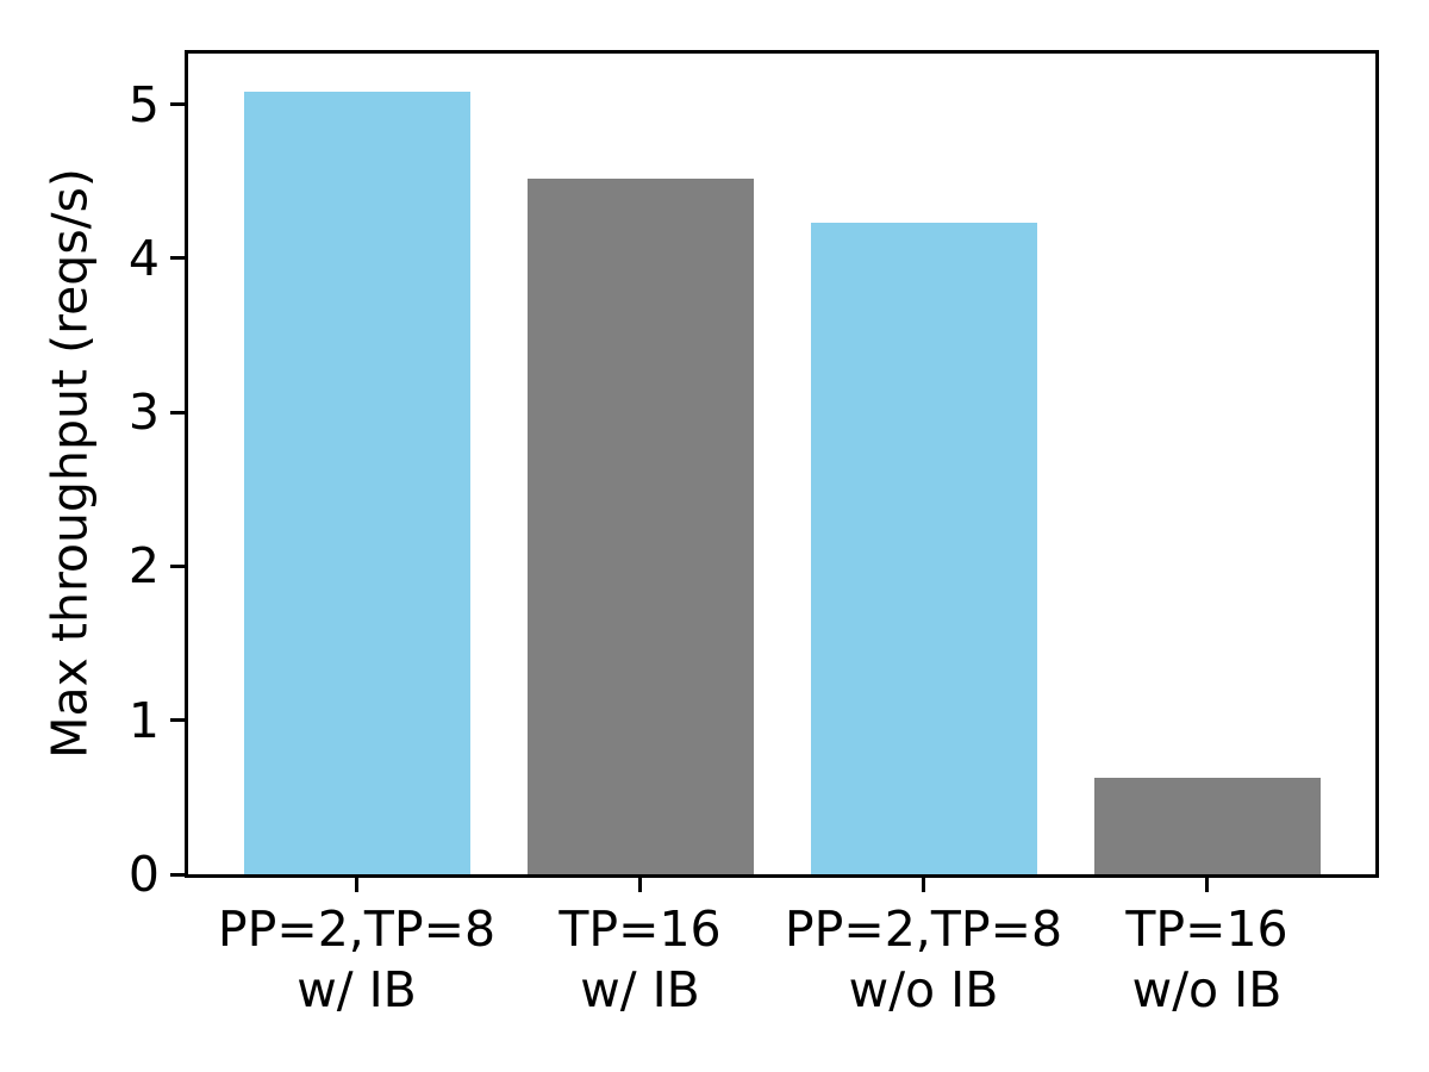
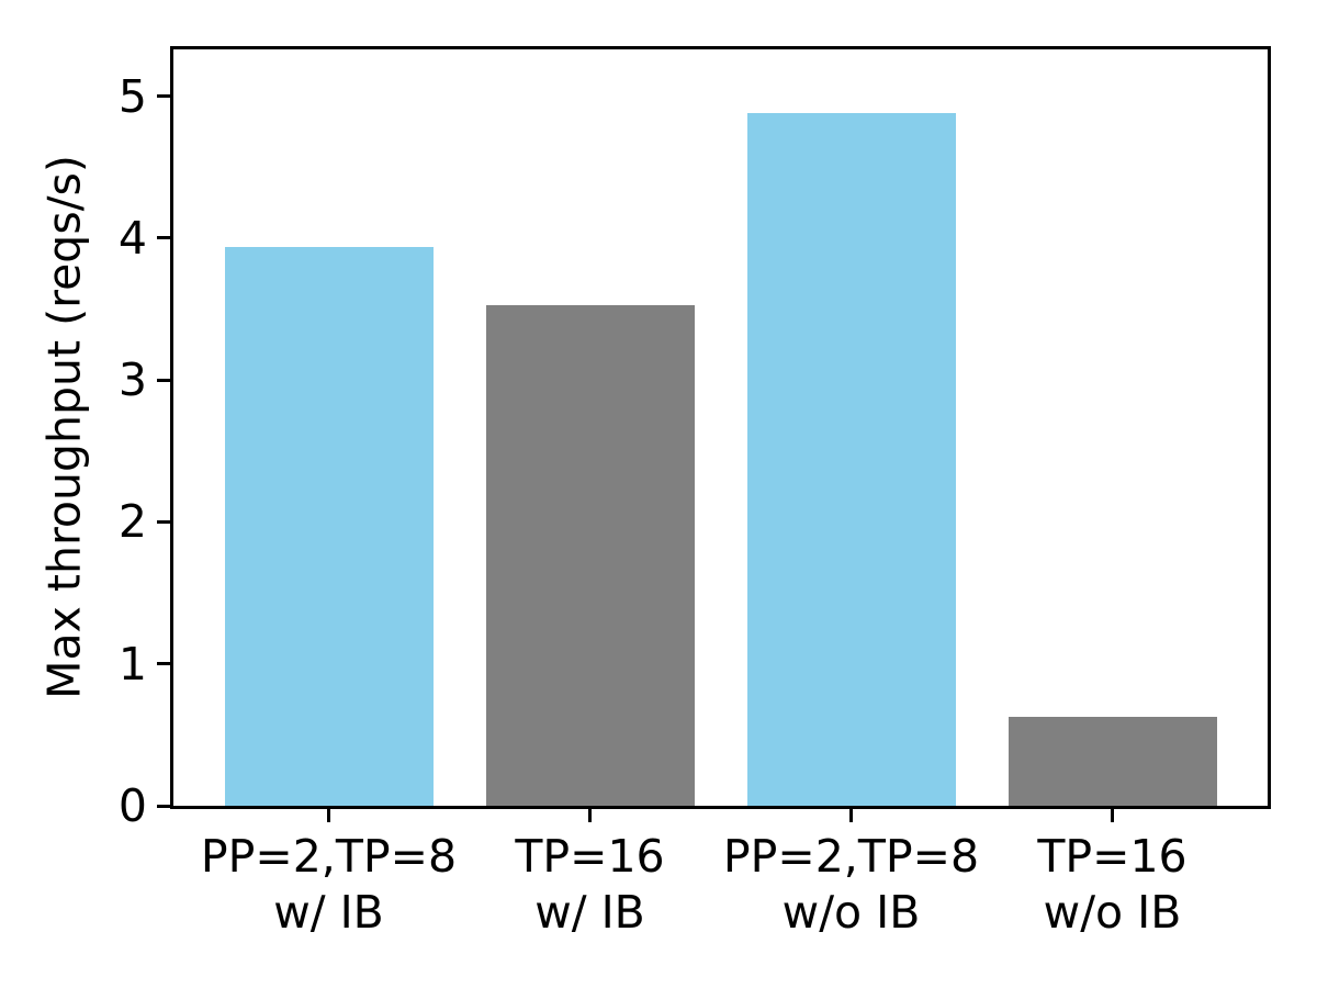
PP=2,TP=8 w/ IB: 5.08 -> 3.94
TP=16 w/ IB: 4.52 -> 3.53
PP=2,TP=8 w/o IB: 4.23 -> 4.88
